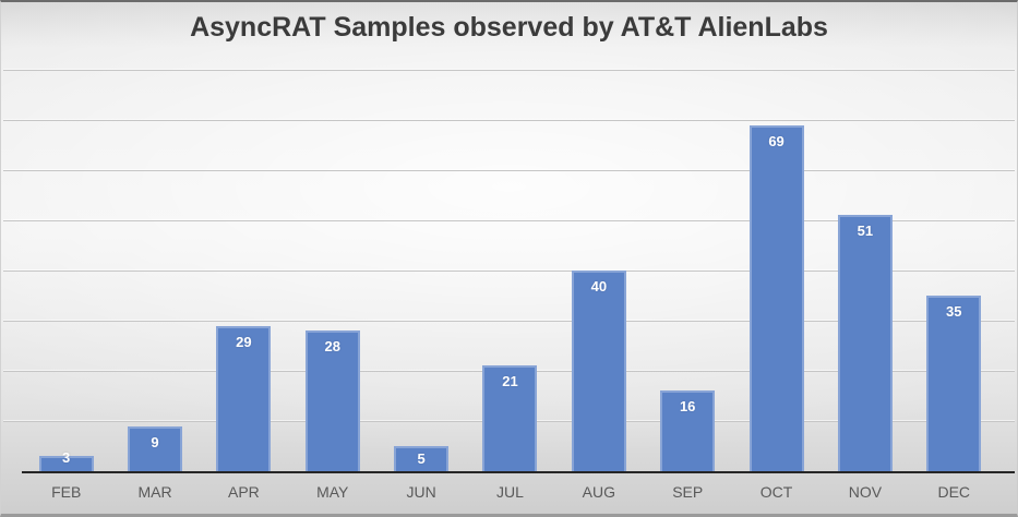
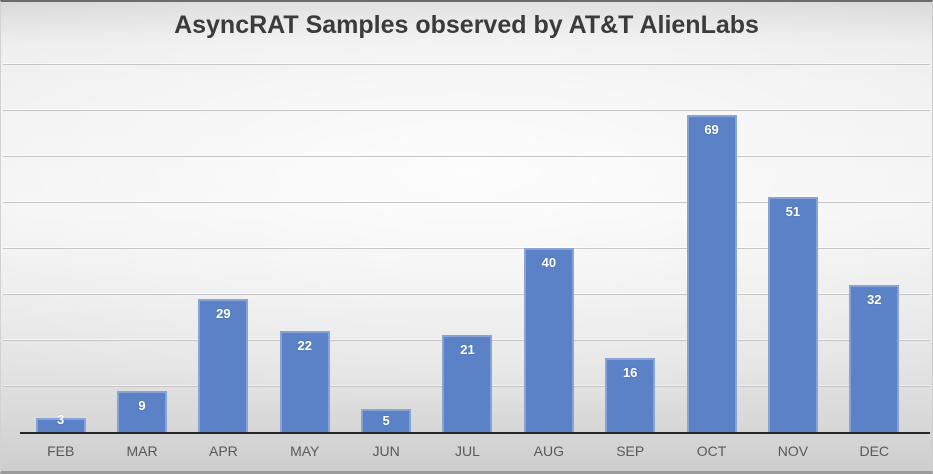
MAY: 28 -> 22
DEC: 35 -> 32
